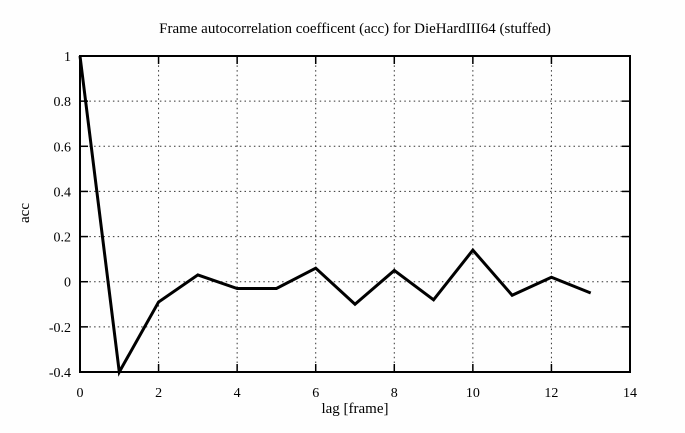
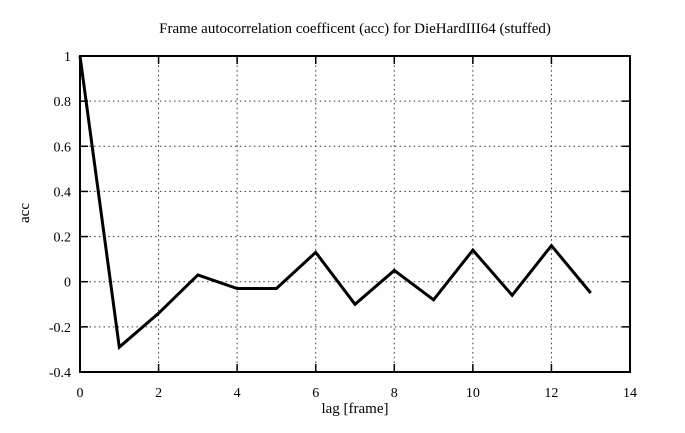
1: -0.40 -> -0.29
2: -0.09 -> -0.14
6: 0.06 -> 0.13
12: 0.02 -> 0.16
